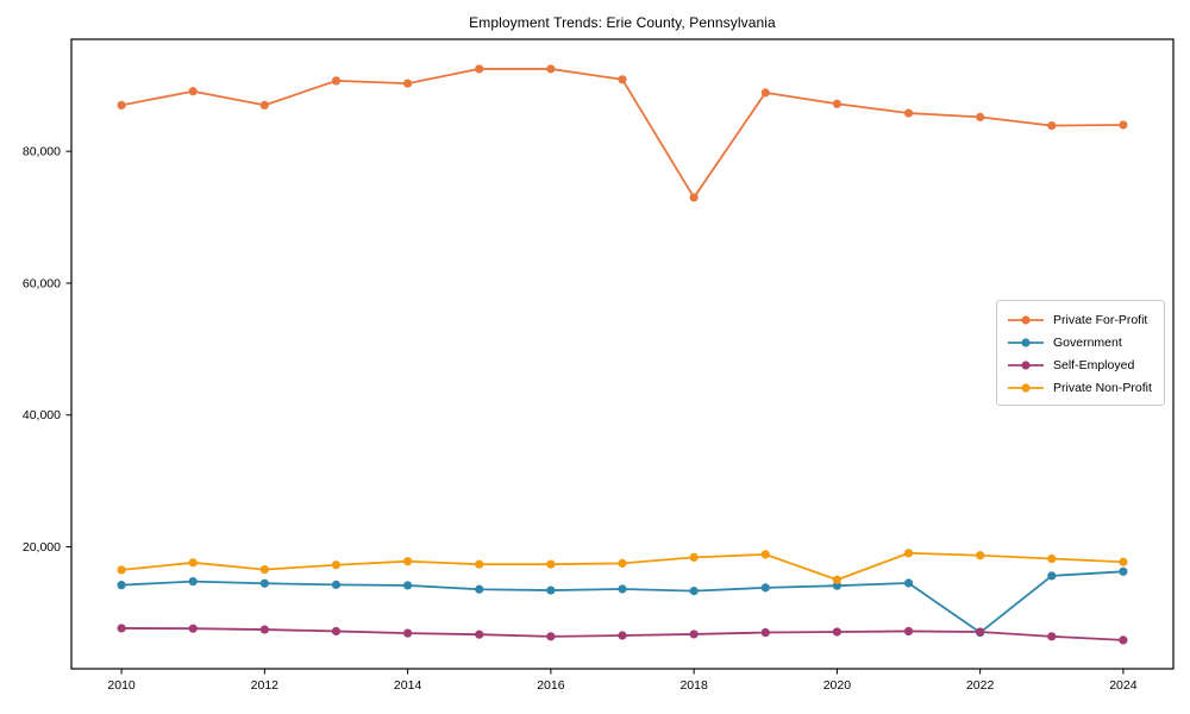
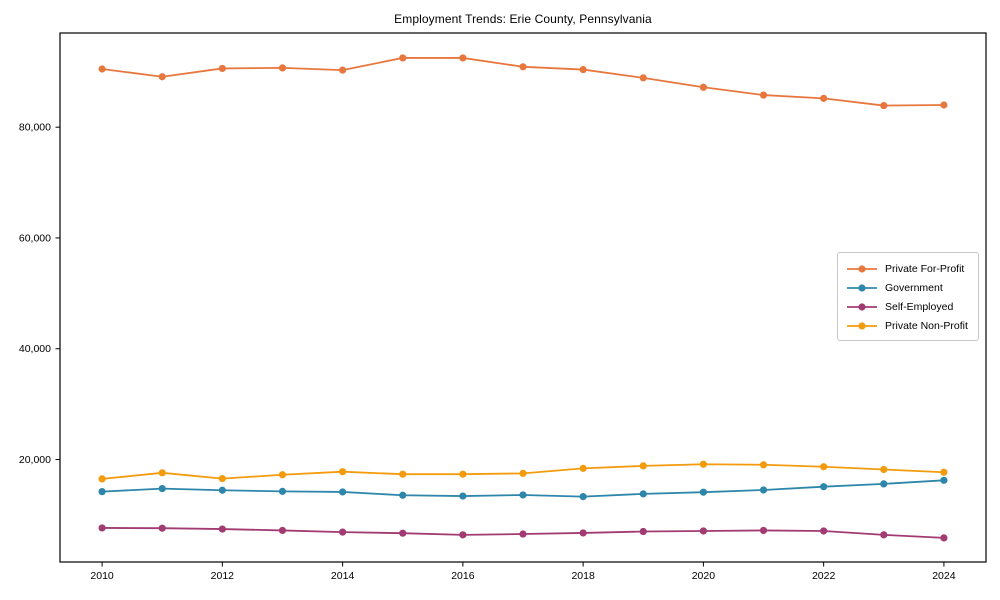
Private For-Profit/2010: 87000 -> 90000
Private For-Profit/2012: 87000 -> 91000
Private For-Profit/2018: 73000 -> 90000
Private Non-Profit/2020: 15000 -> 19000
Government/2022: 7000 -> 15000
